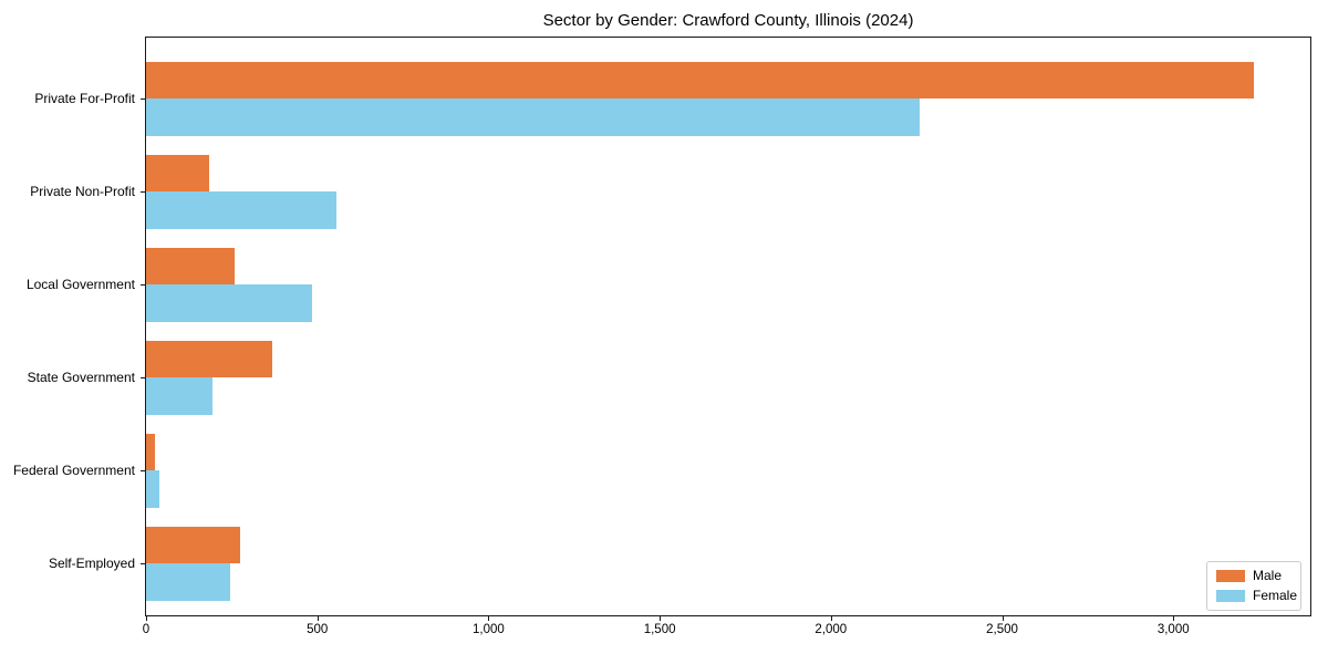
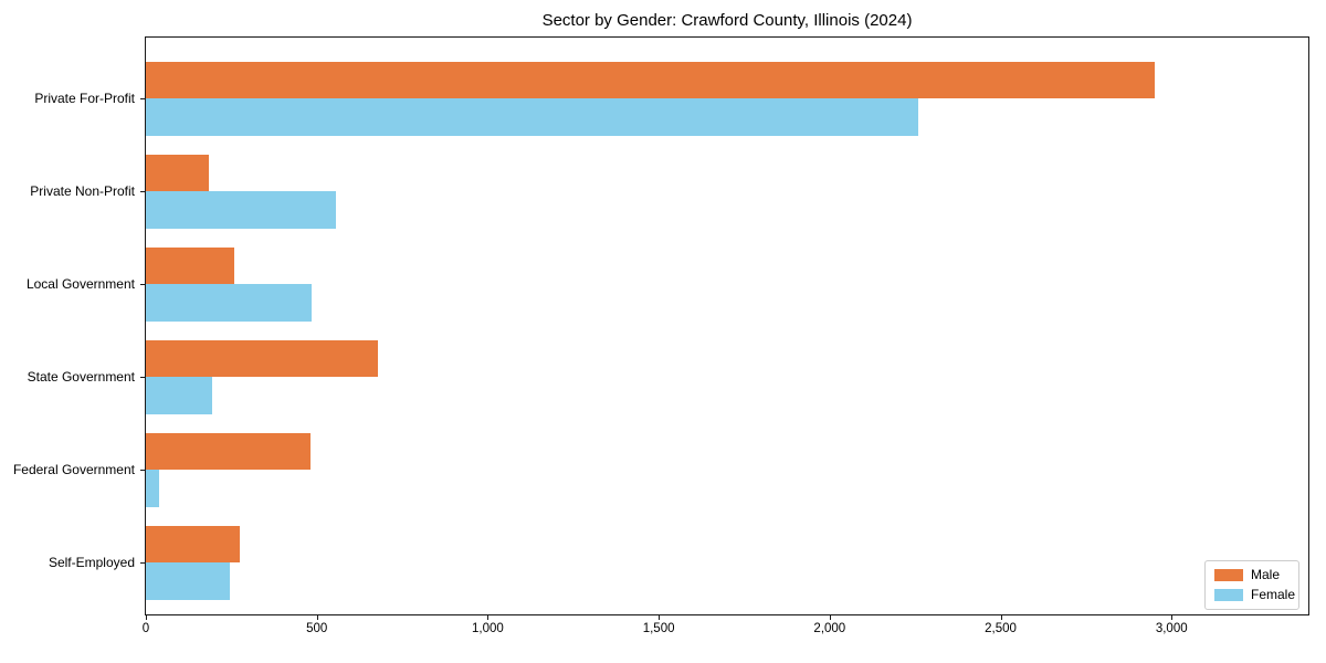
Male/Private For-Profit: 3240 -> 2950
Male/State Government: 370 -> 680
Male/Federal Government: 20 -> 480
